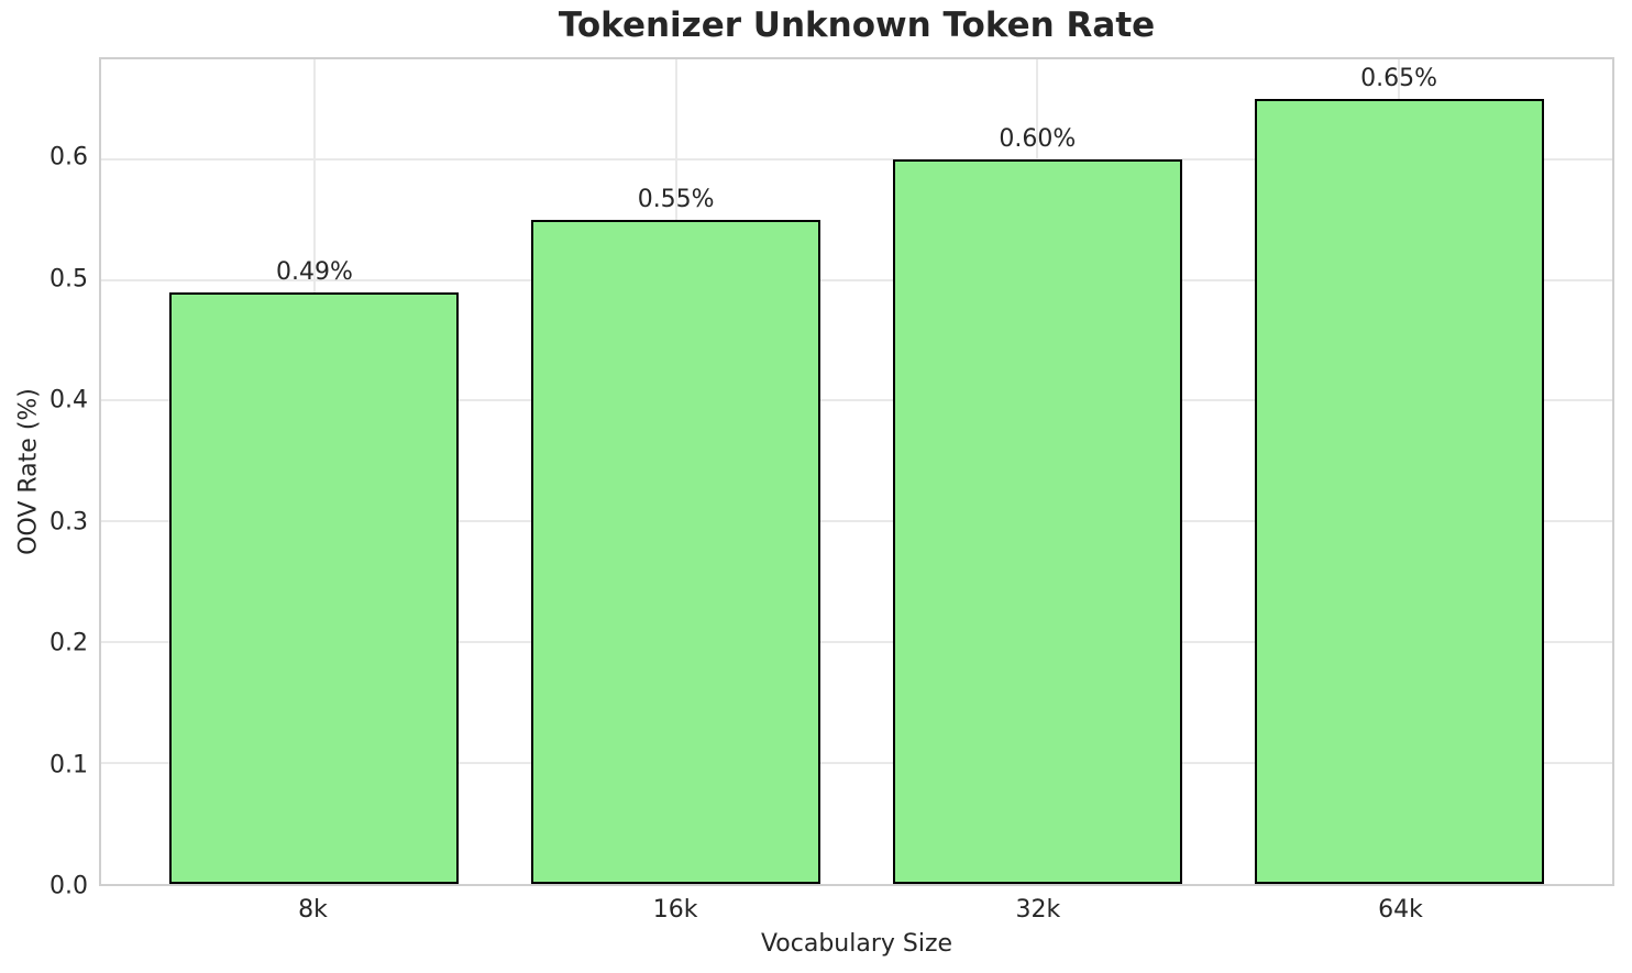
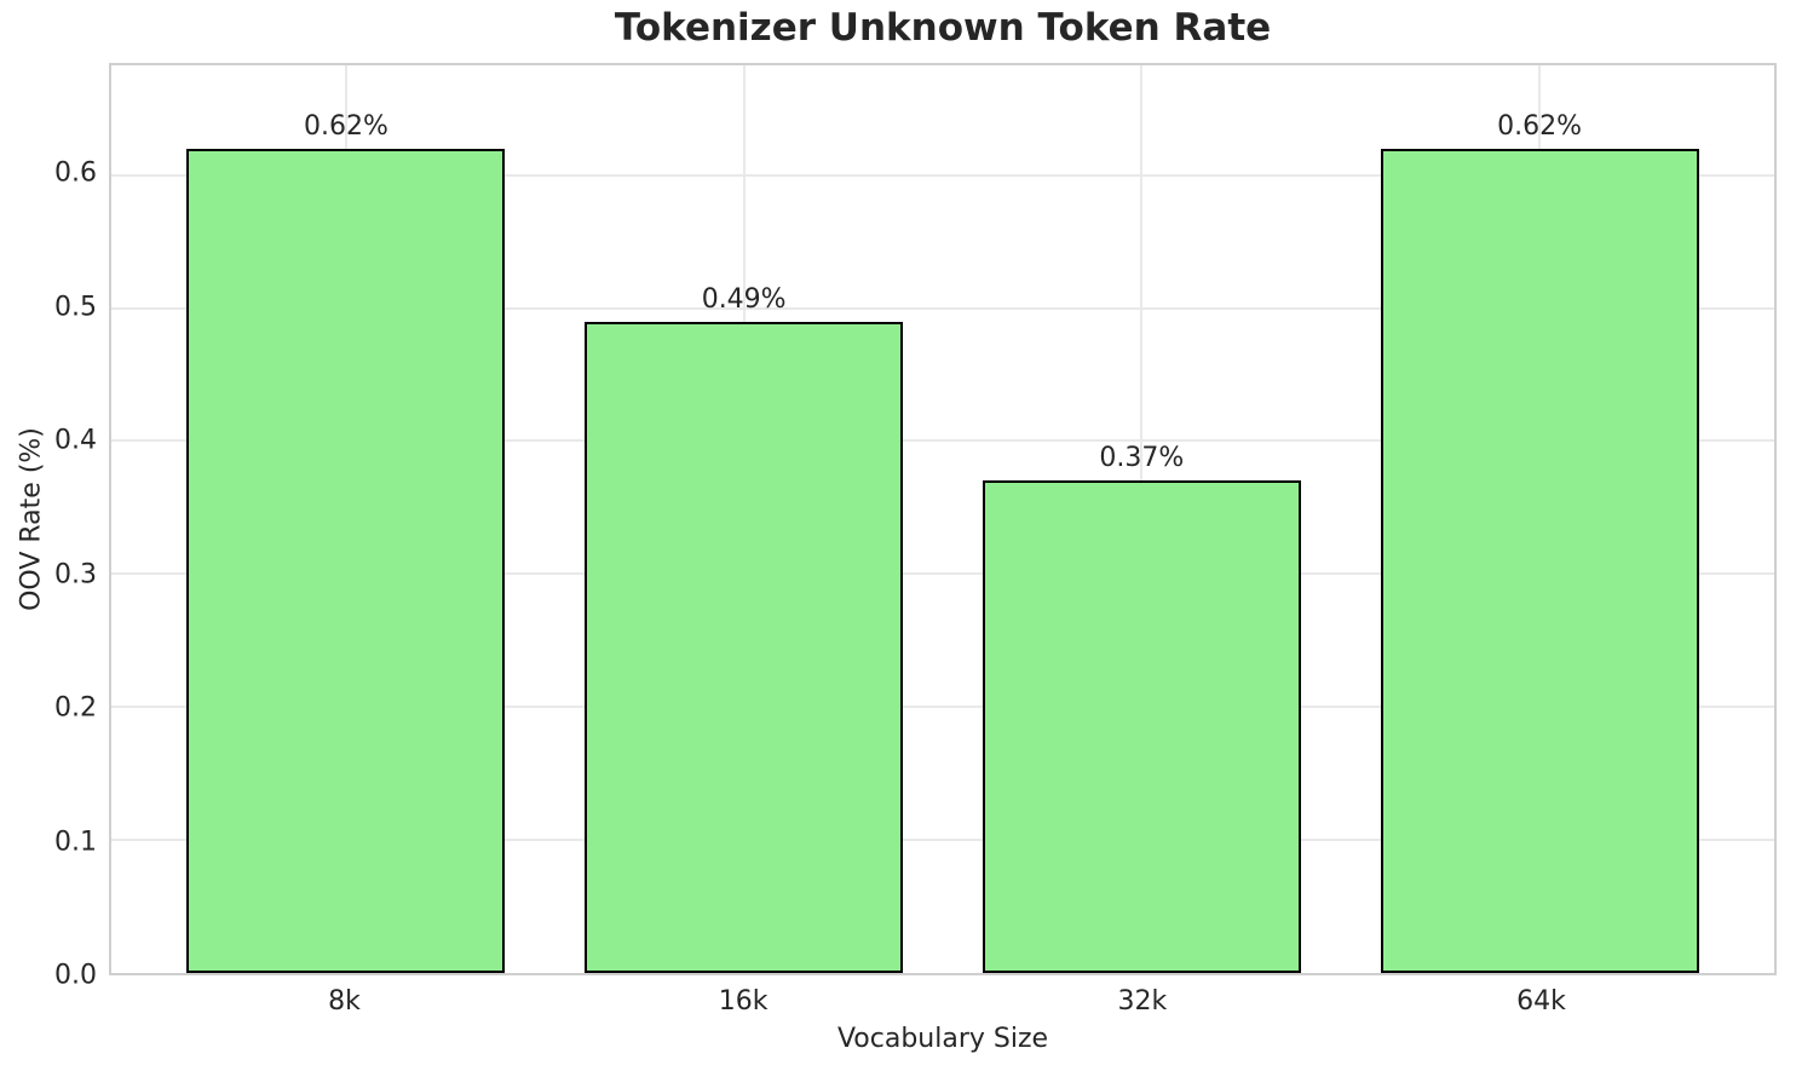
8k: 0.49% -> 0.62%
16k: 0.55% -> 0.49%
32k: 0.60% -> 0.37%
64k: 0.65% -> 0.62%
